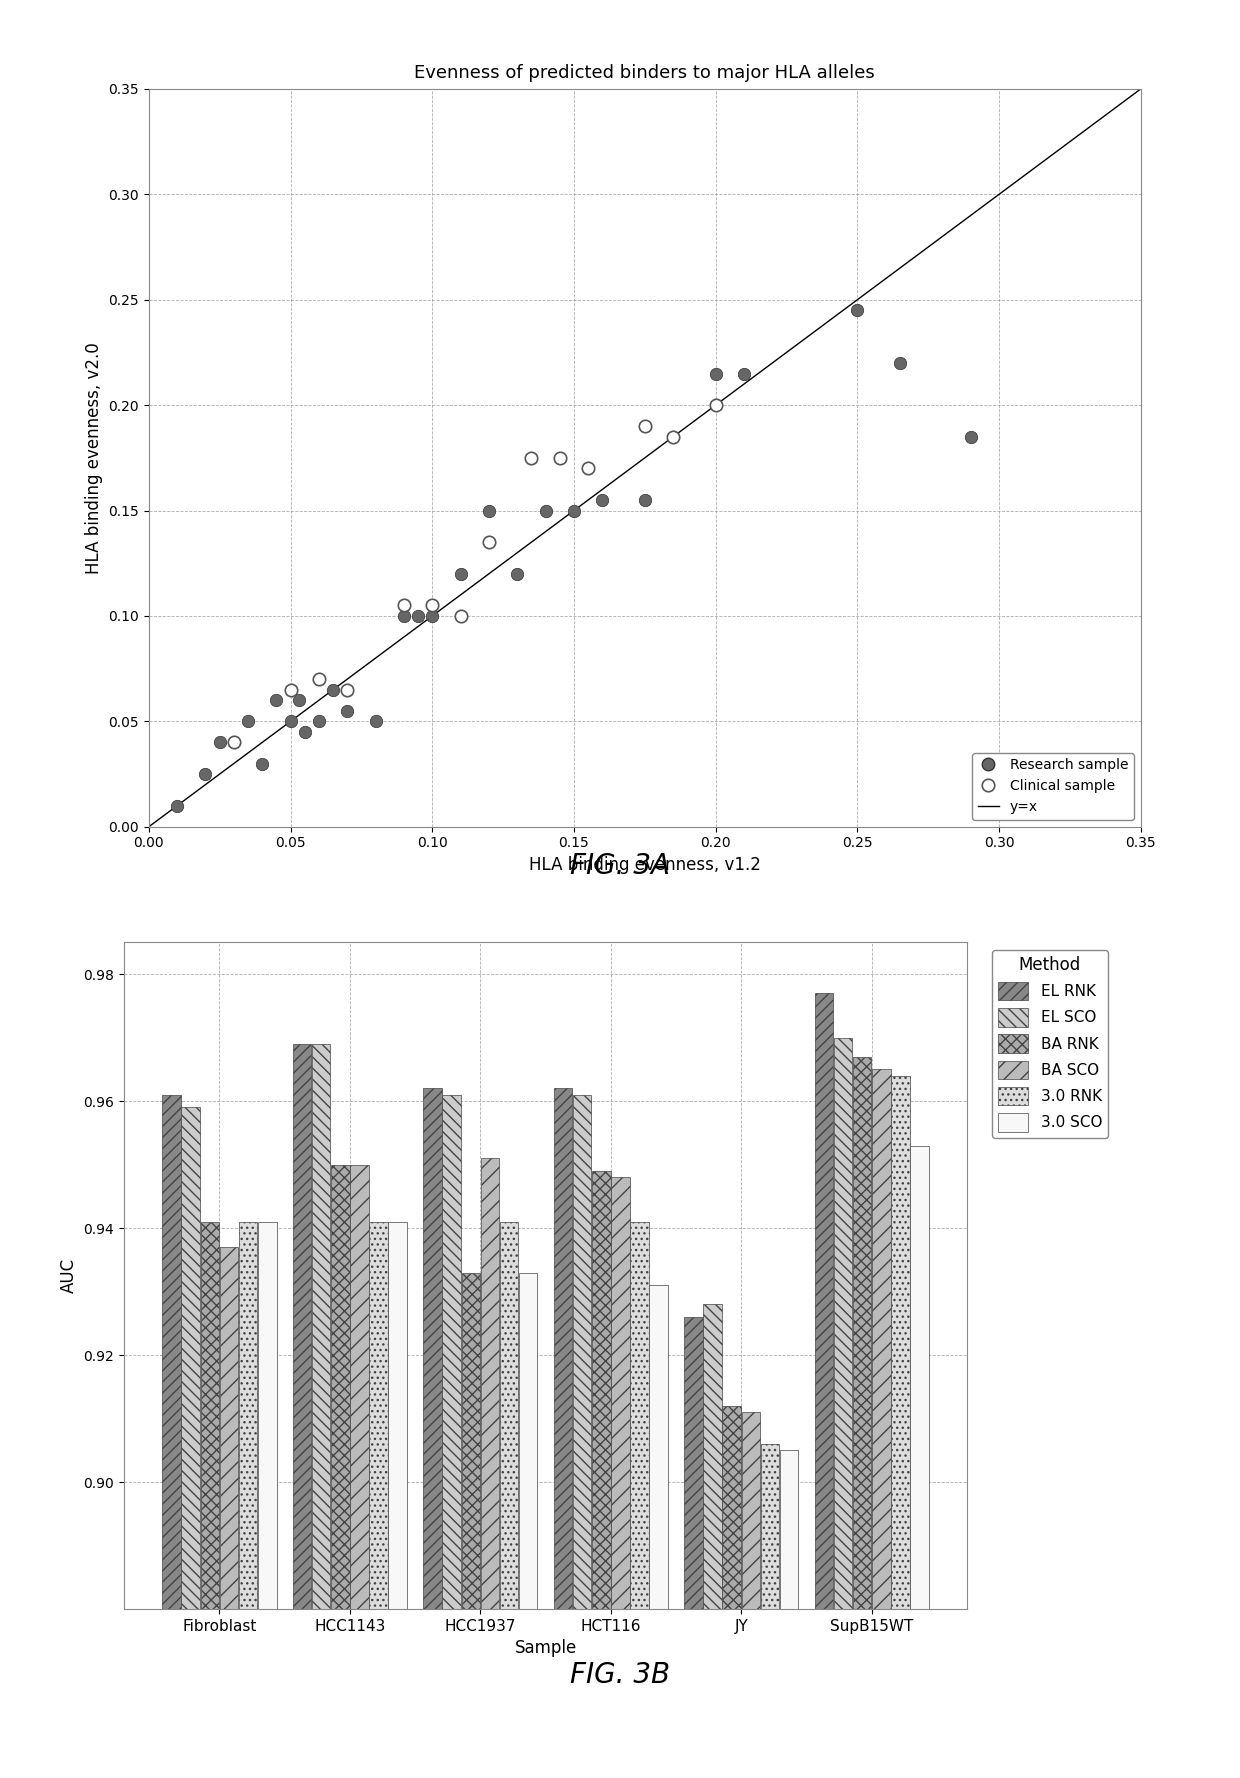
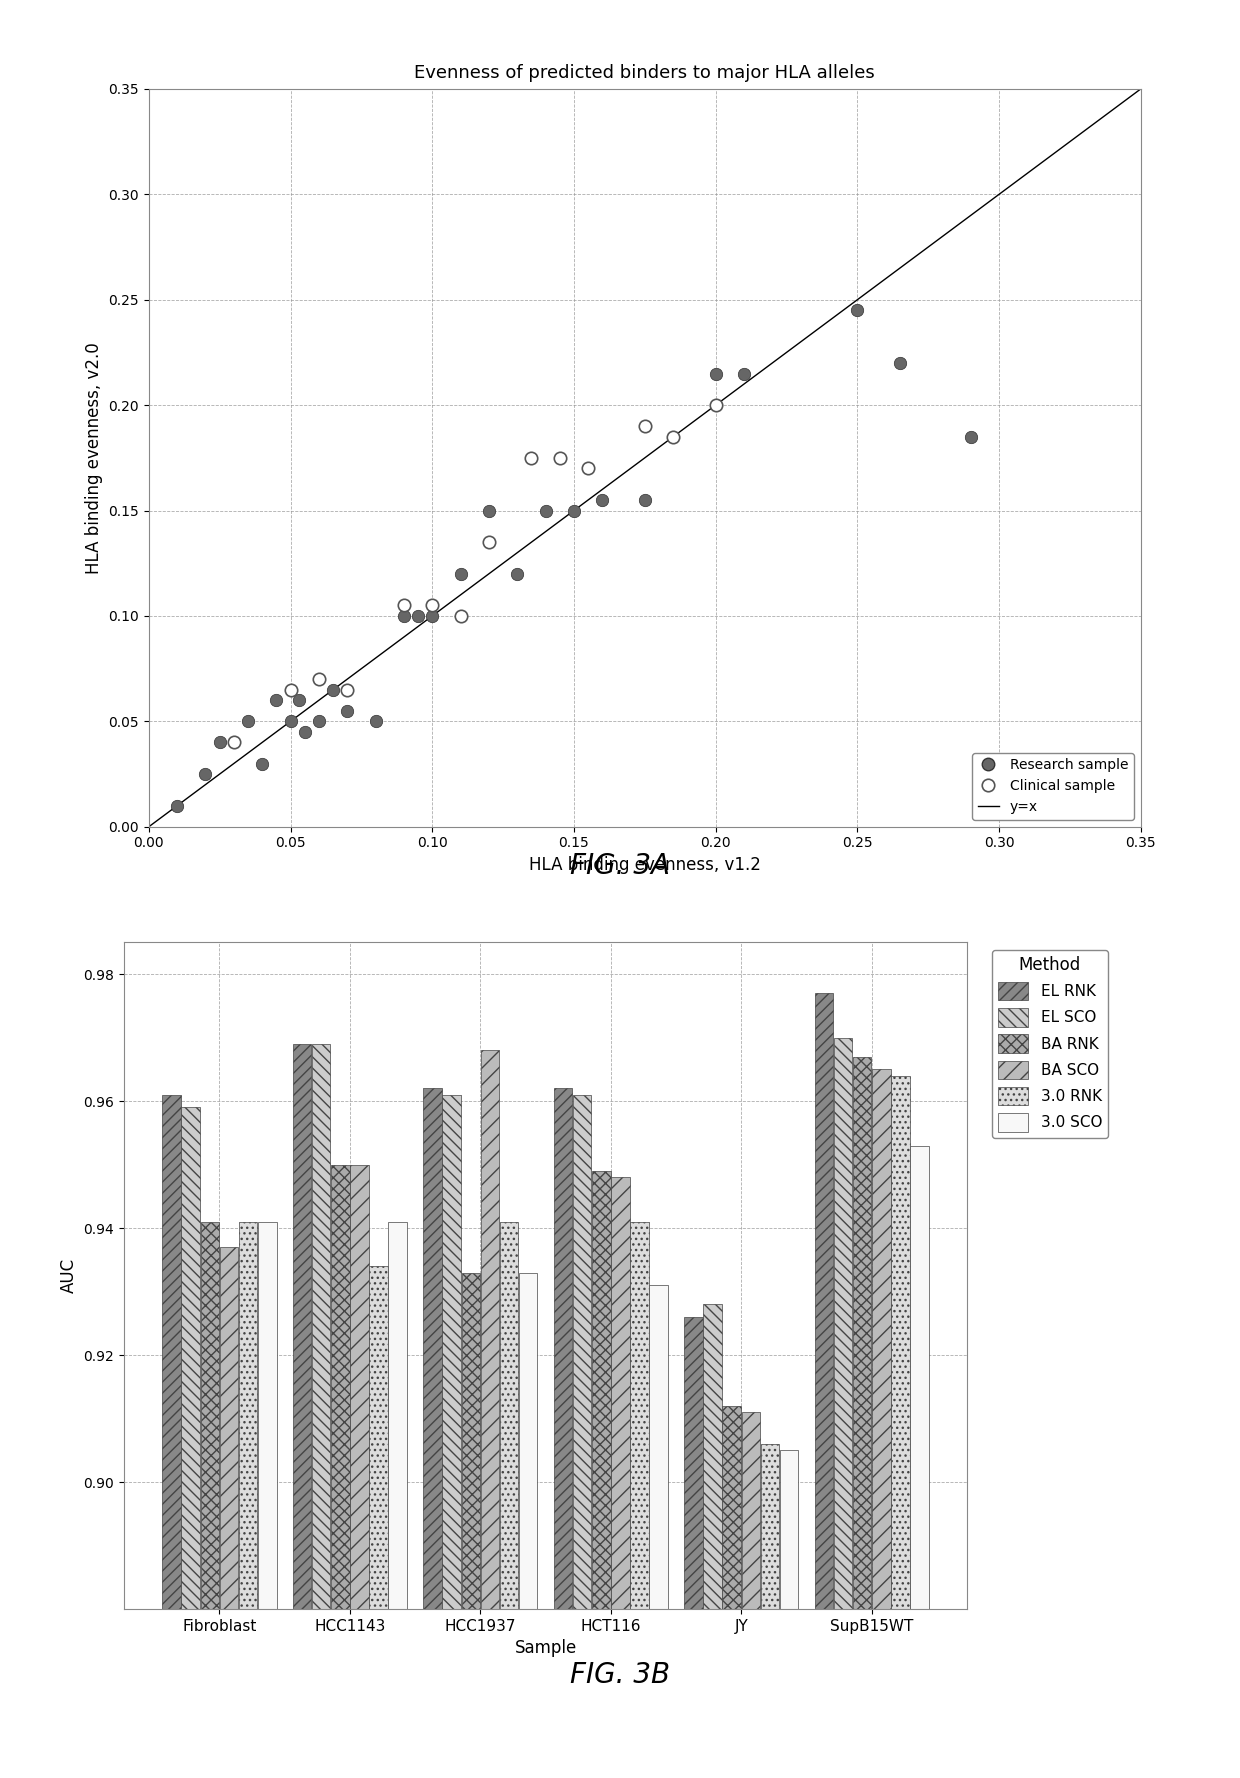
3.0 RNK/HCC1143: 0.941 -> 0.934
BA SCO/HCC1937: 0.951 -> 0.968
